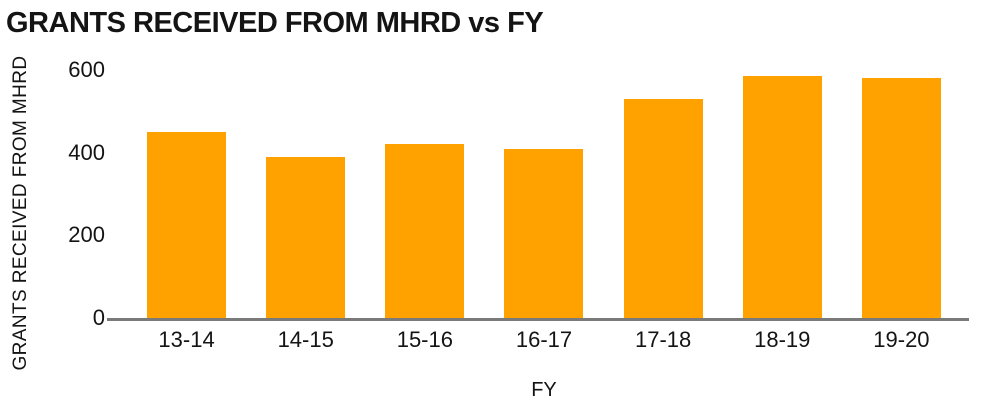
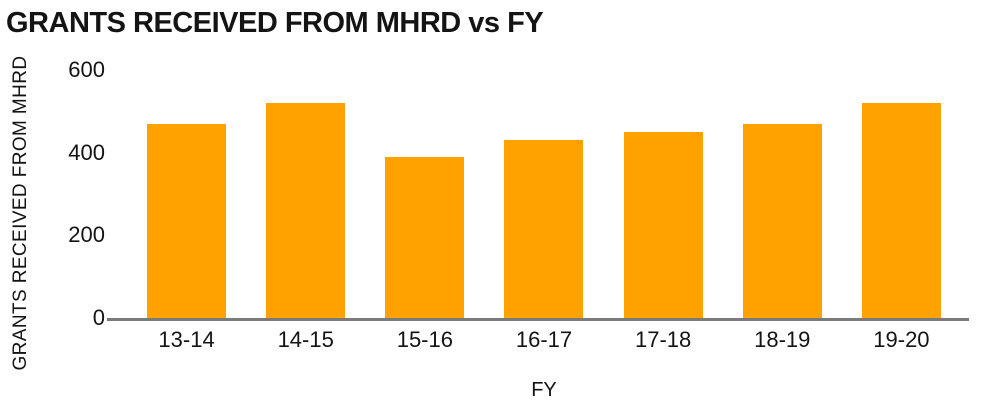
13-14: 450 -> 470
14-15: 390 -> 520
15-16: 420 -> 390
16-17: 410 -> 430
17-18: 530 -> 450
18-19: 580 -> 470
19-20: 580 -> 520
